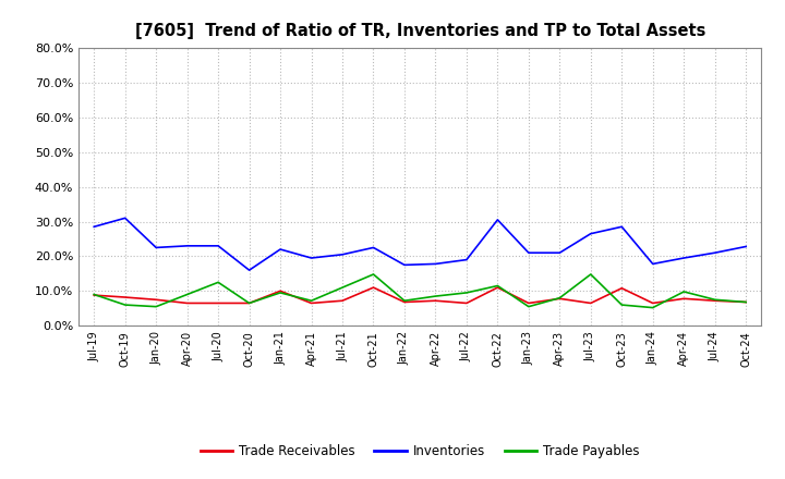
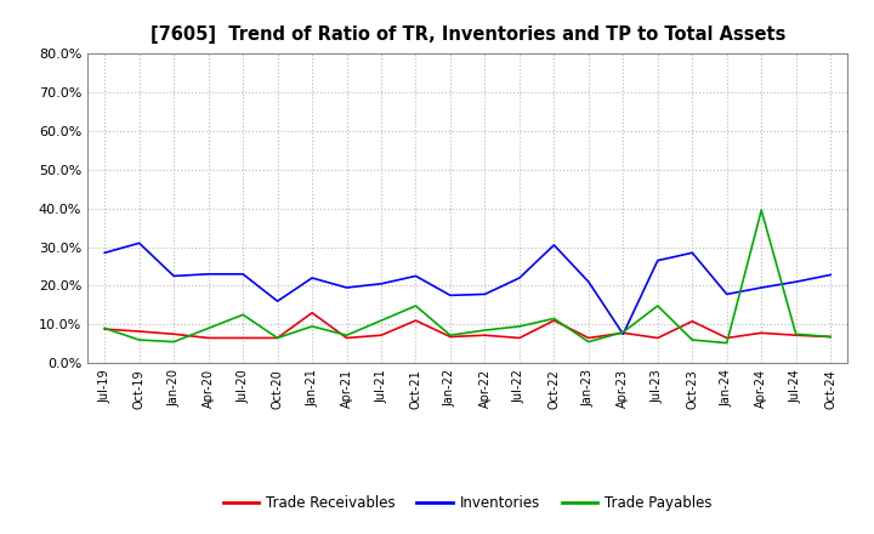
Trade Receivables/Jan-21: 10.0% -> 13.0%
Inventories/Jul-22: 19.0% -> 22.0%
Inventories/Apr-23: 21.0% -> 7.5%
Trade Payables/Apr-24: 9.8% -> 39.5%
